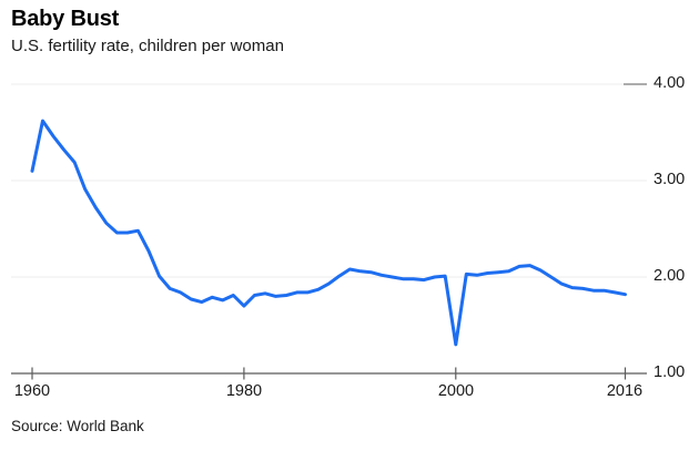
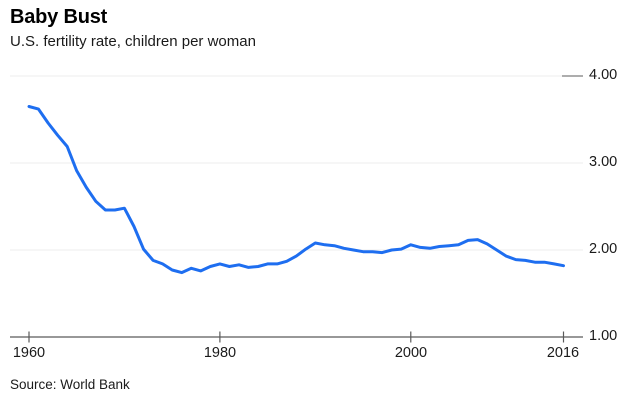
1960: 3.1 -> 3.6
1980: 1.7 -> 1.8
2000: 1.3 -> 2.1
